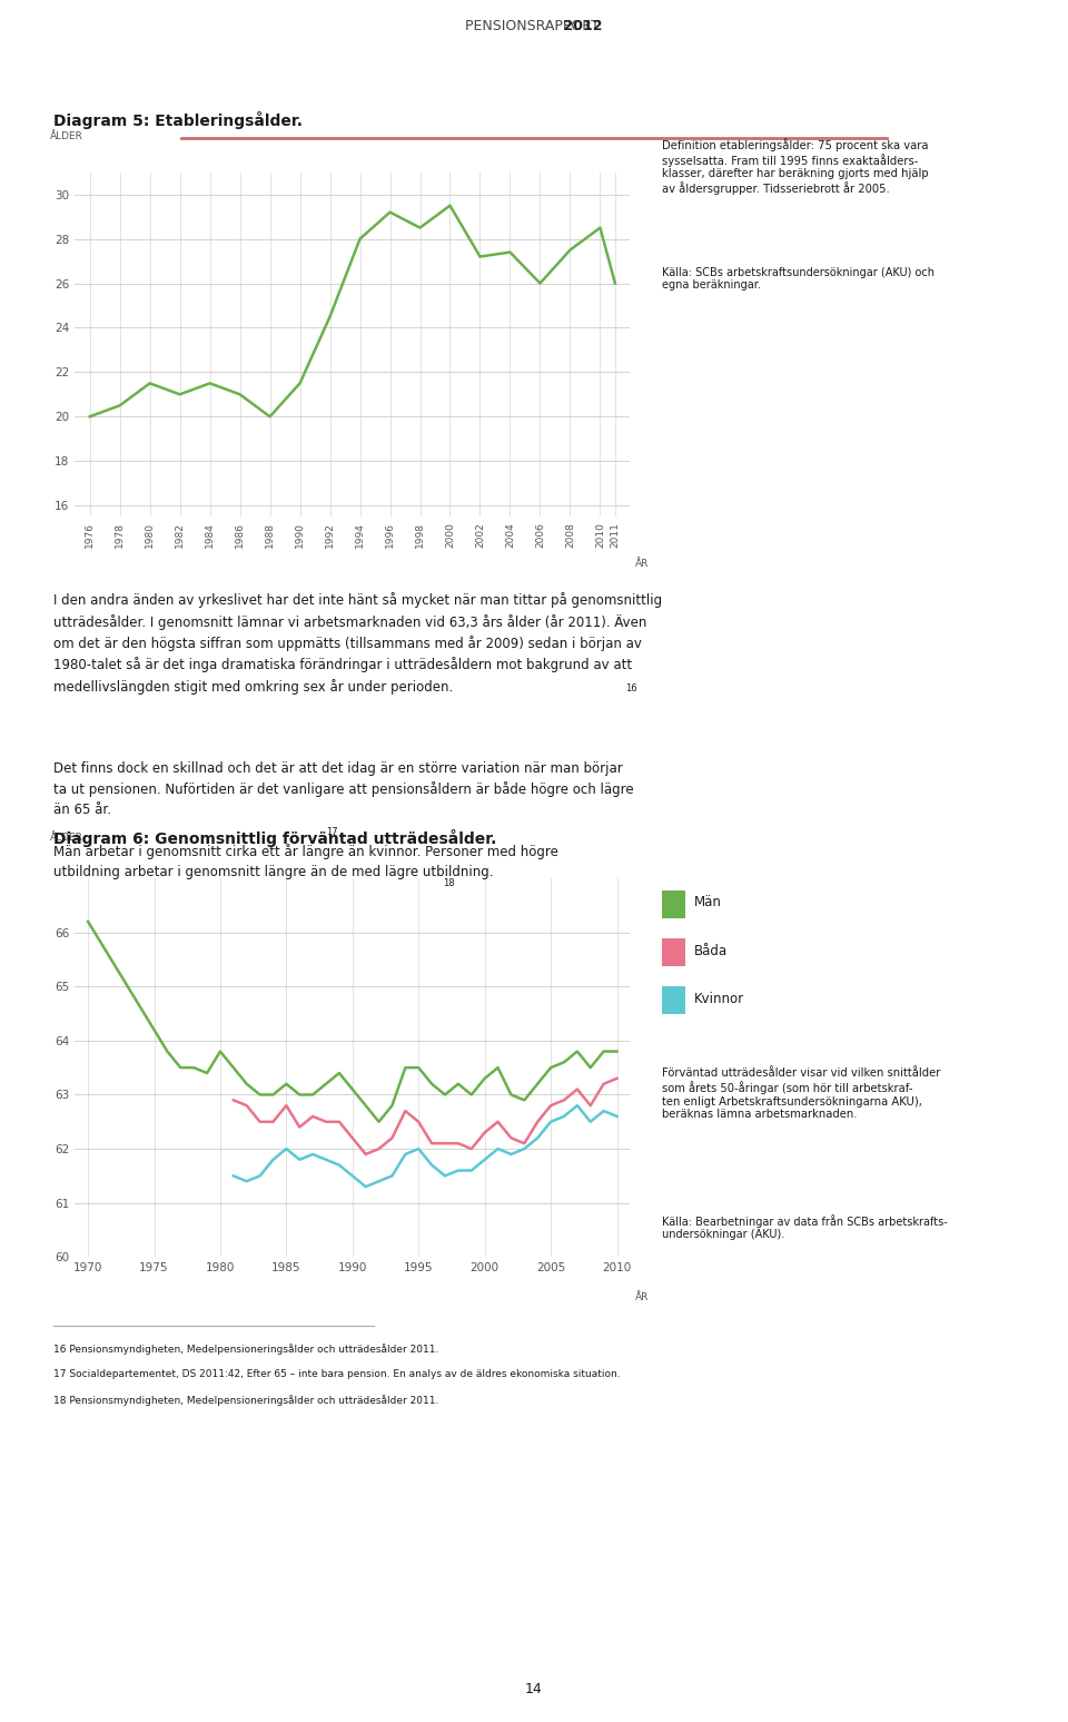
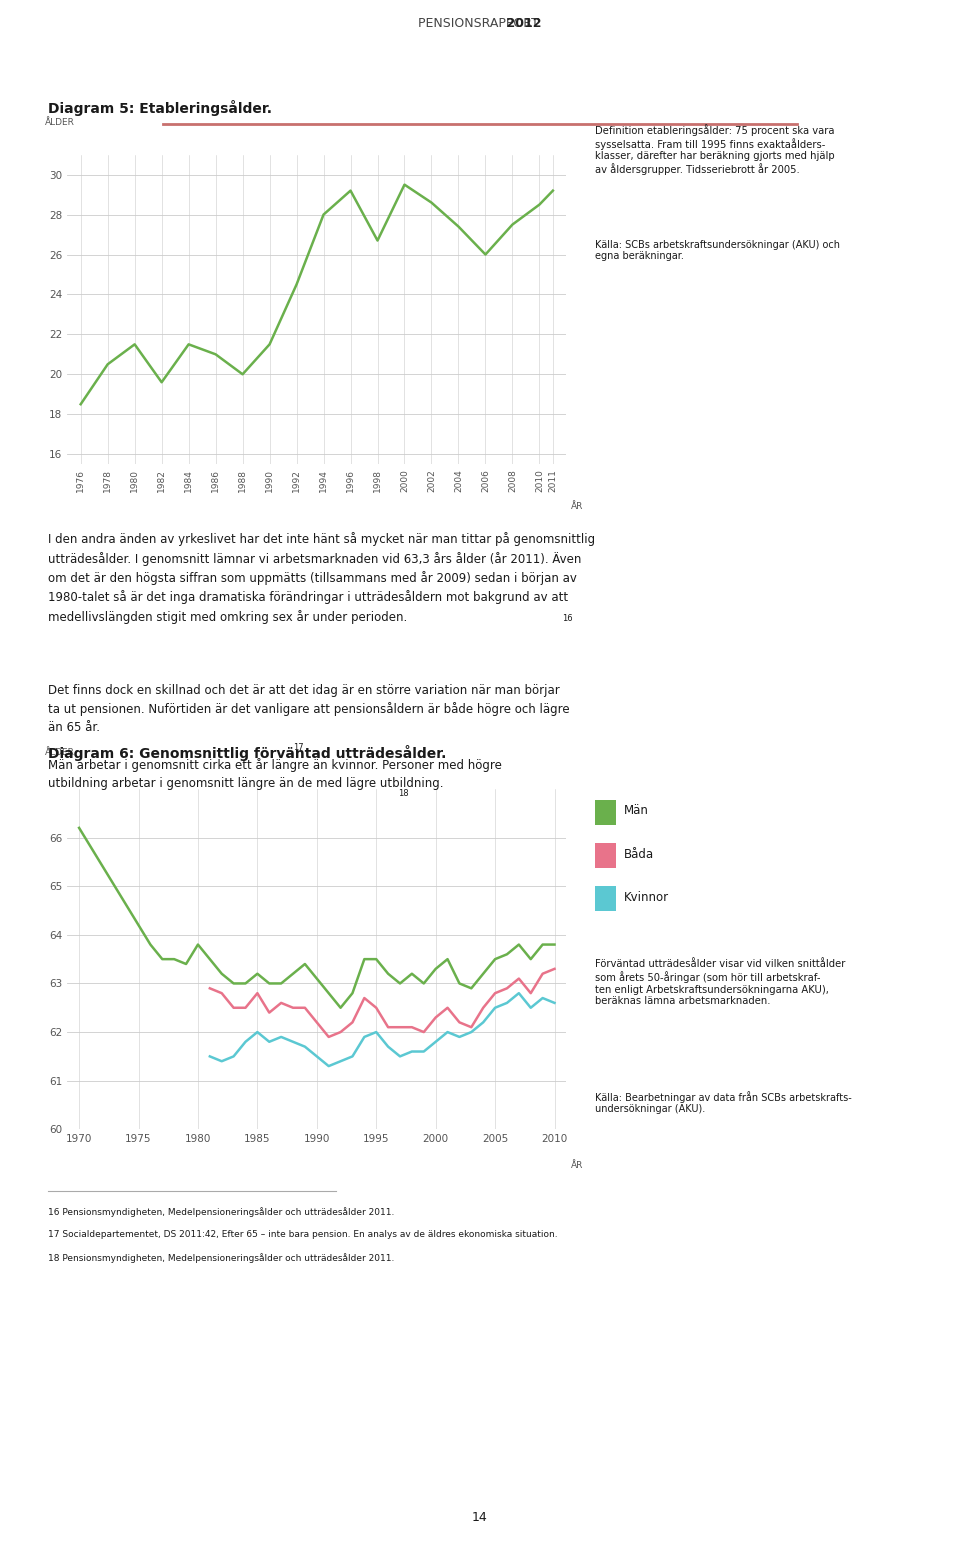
1976: 20.0 -> 18.5
1982: 21.0 -> 19.6
1998: 28.5 -> 26.7
2002: 27.2 -> 28.6
2011: 26.0 -> 29.2
